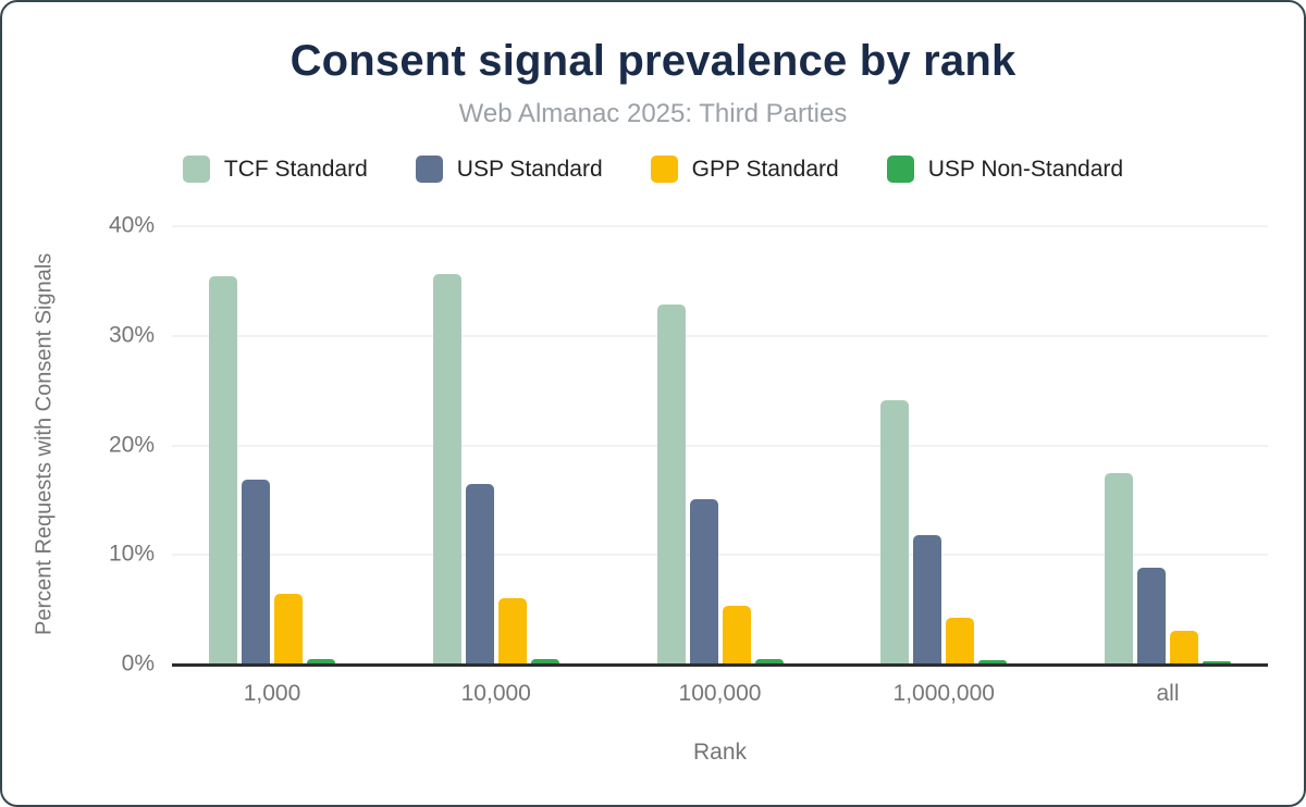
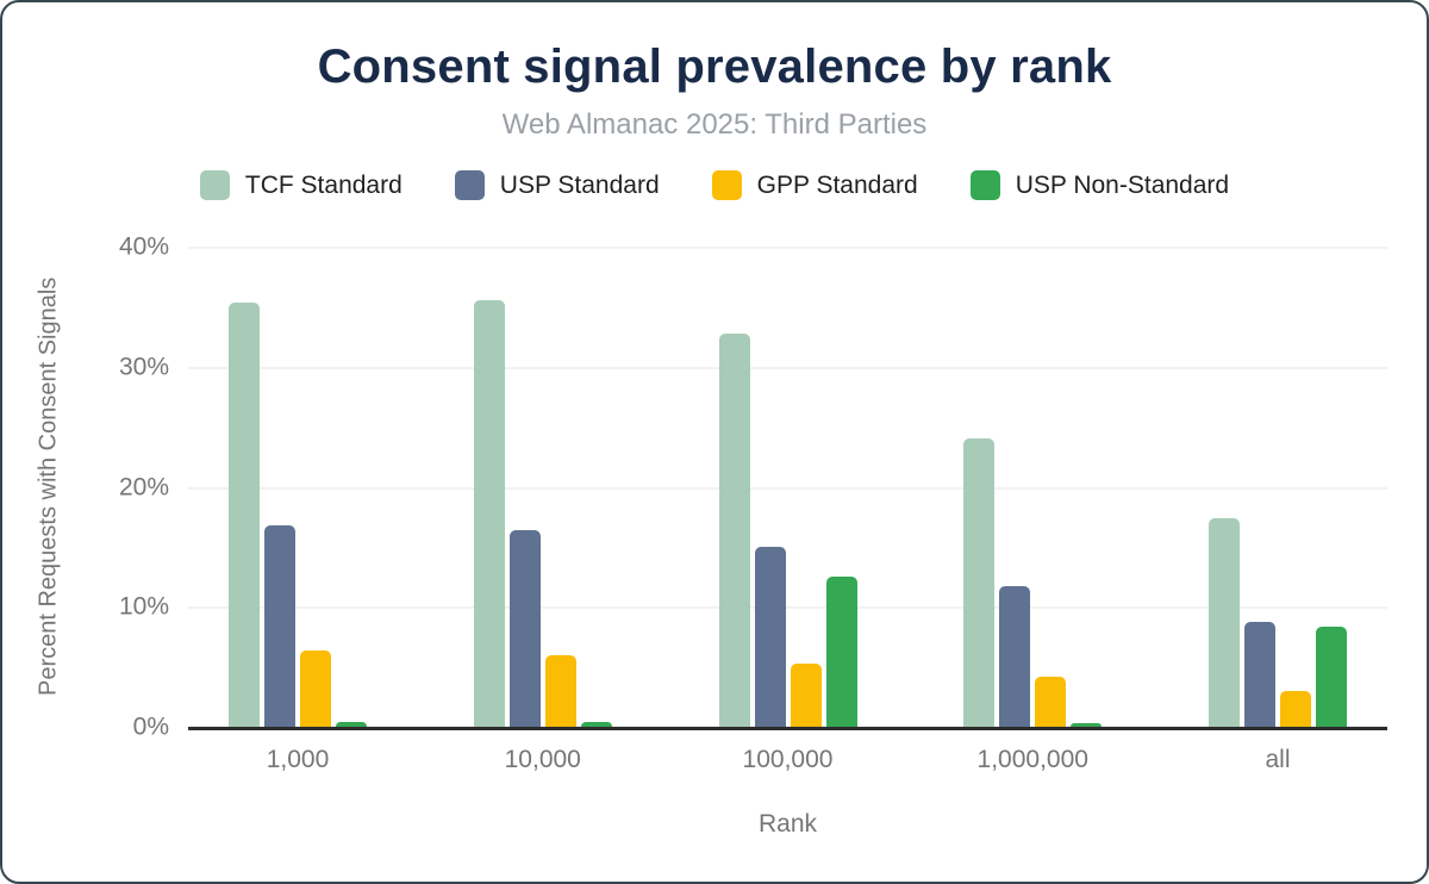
USP Non-Standard/100,000: 0.4% -> 12.5%
USP Non-Standard/all: 0.2% -> 8.3%
